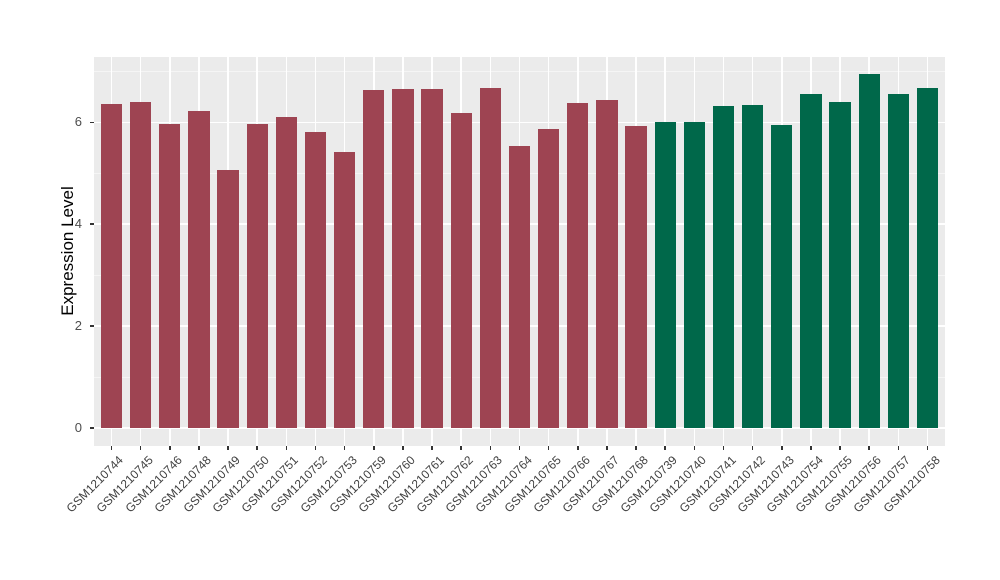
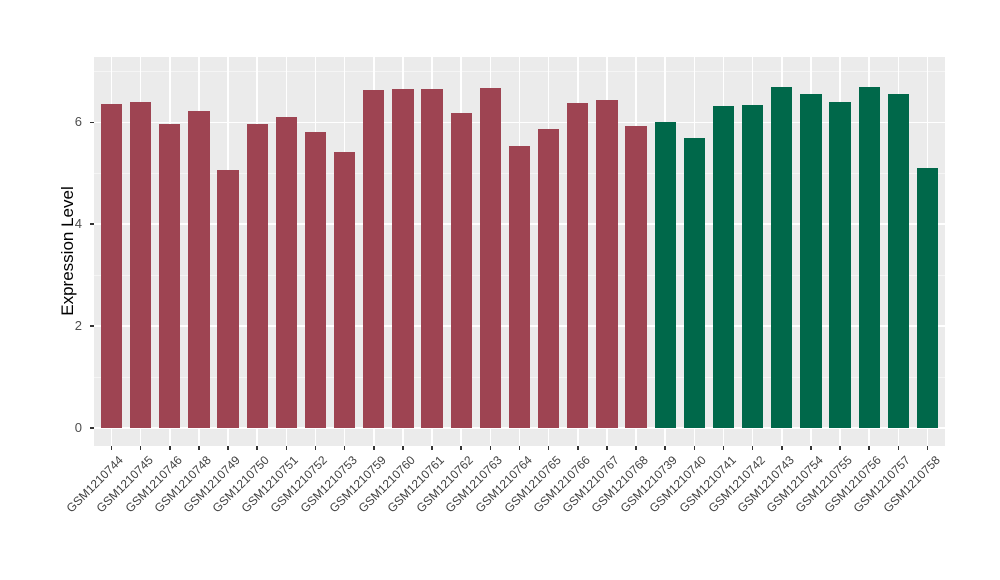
GSM1210740: 6.0 -> 5.7
GSM1210743: 6.0 -> 6.7
GSM1210756: 6.9 -> 6.7
GSM1210758: 6.7 -> 5.1
